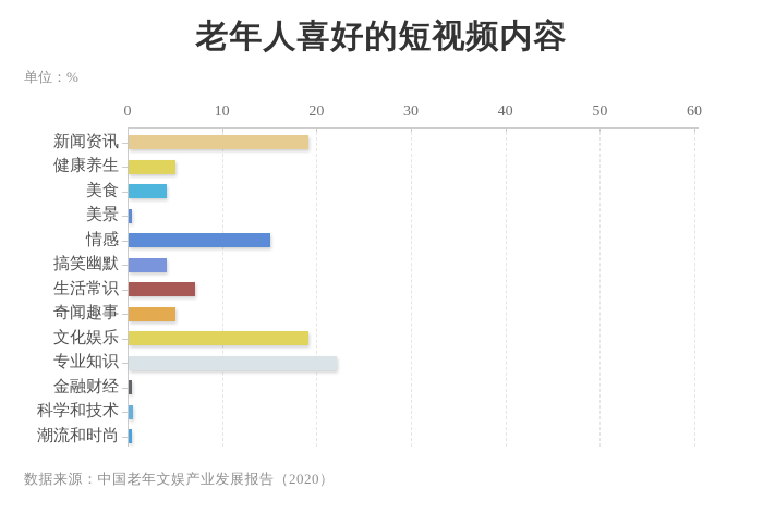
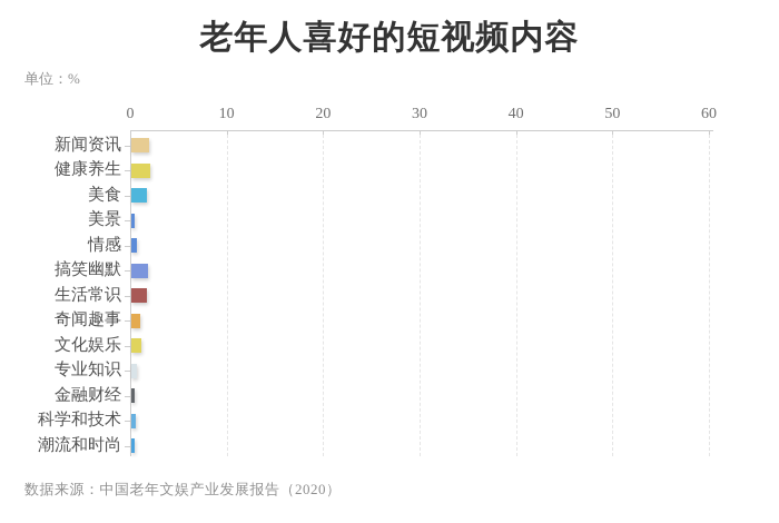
新闻资讯: 19 -> 2
健康养生: 5 -> 2
美食: 4 -> 2
情感: 15 -> 1
搞笑幽默: 4 -> 2
生活常识: 7 -> 2
奇闻趣事: 5 -> 1
文化娱乐: 19 -> 1
专业知识: 22 -> 1
